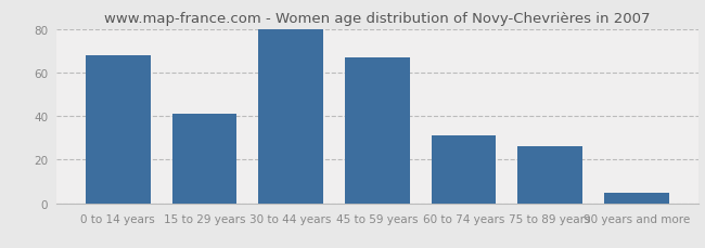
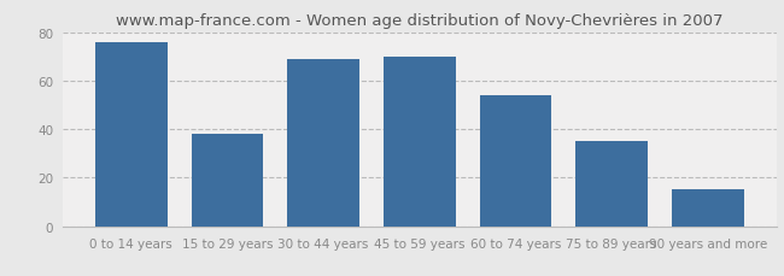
0 to 14 years: 68 -> 76
15 to 29 years: 41 -> 38
30 to 44 years: 80 -> 69
45 to 59 years: 67 -> 70
60 to 74 years: 31 -> 54
75 to 89 years: 26 -> 35
90 years and more: 5 -> 15
